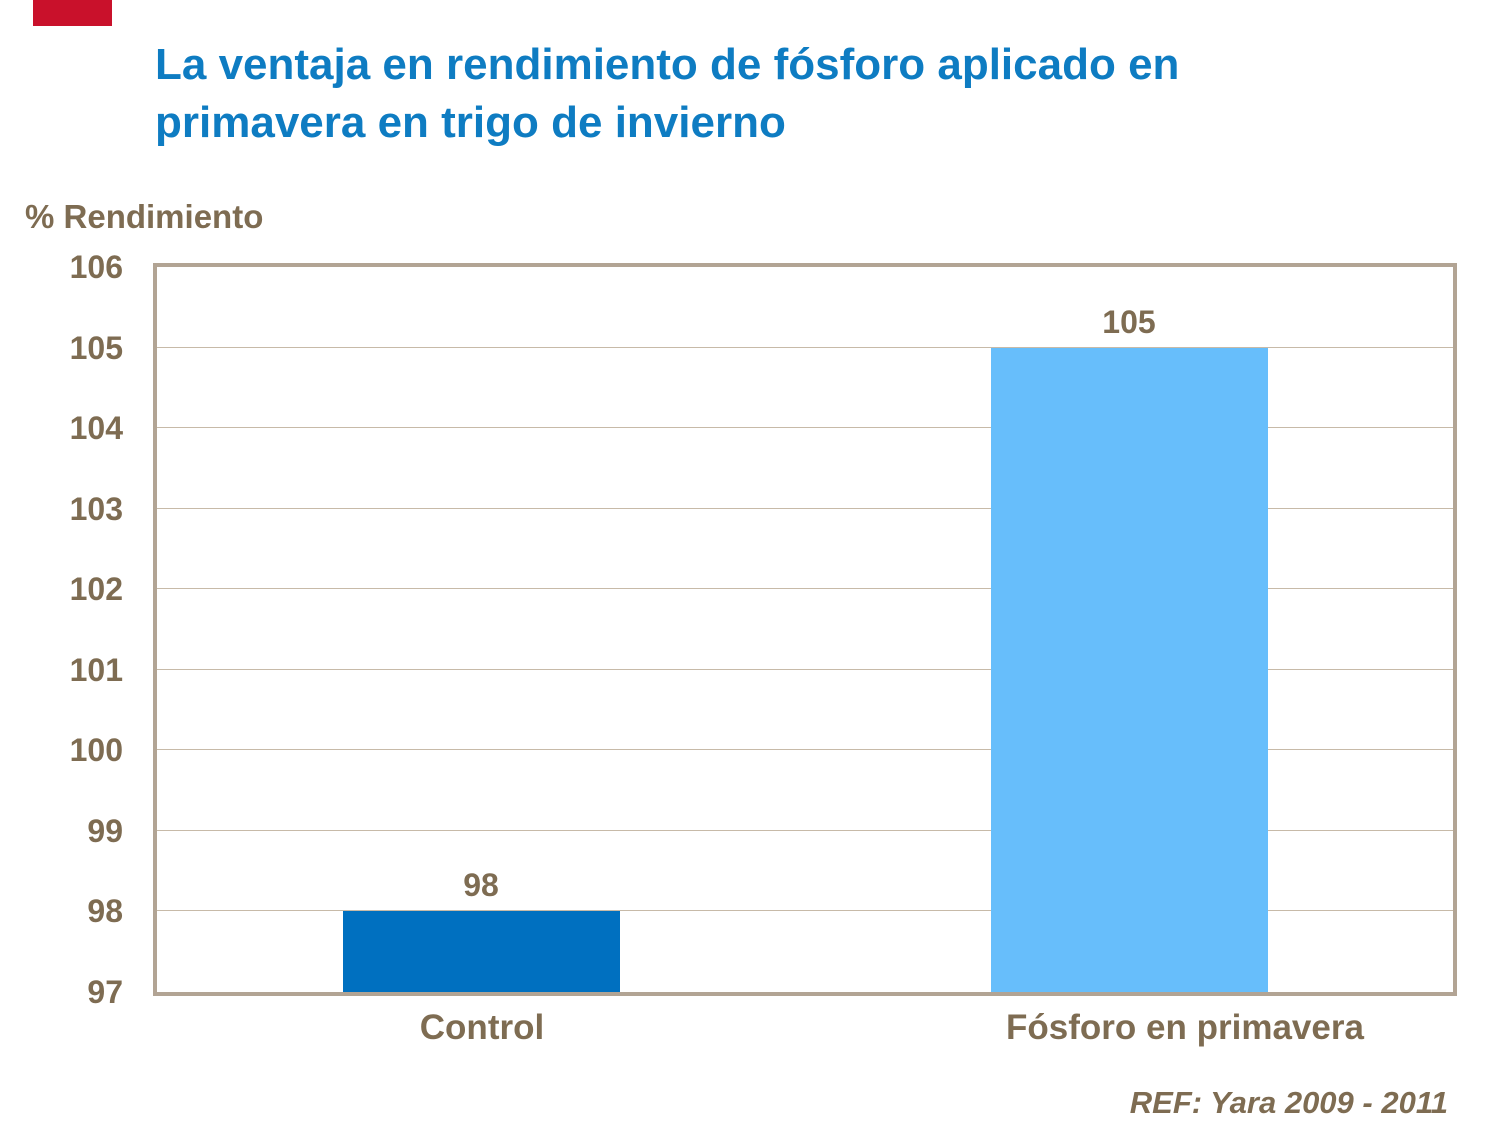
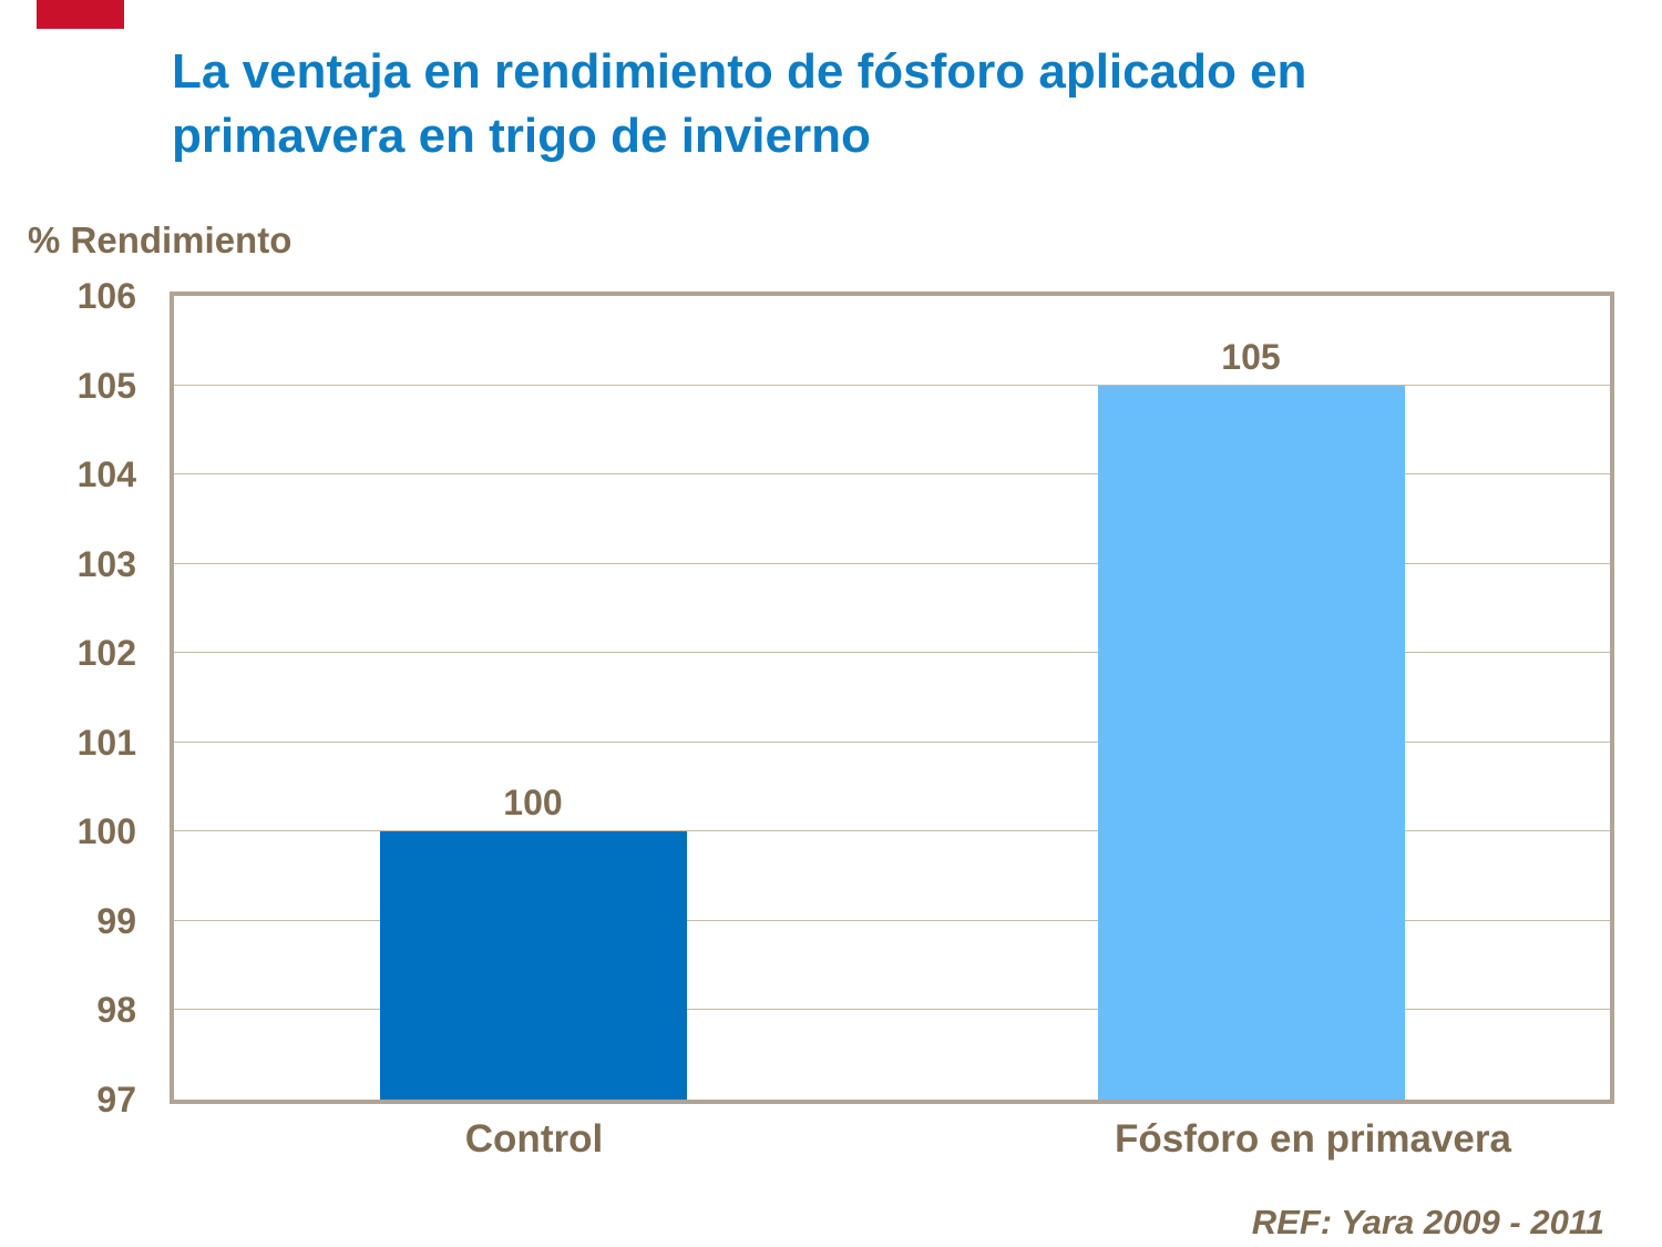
Control: 98 -> 100
